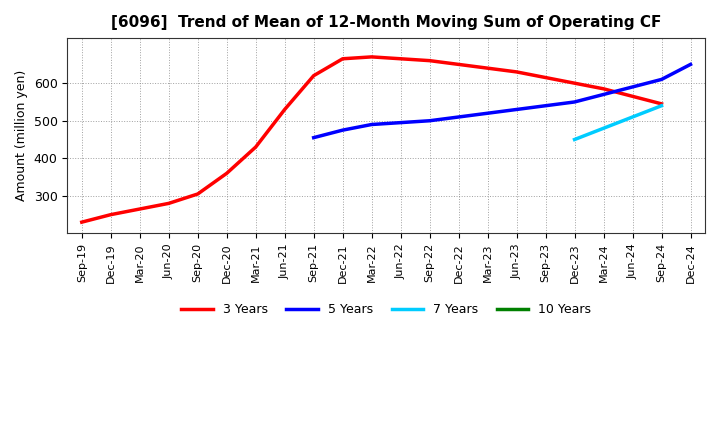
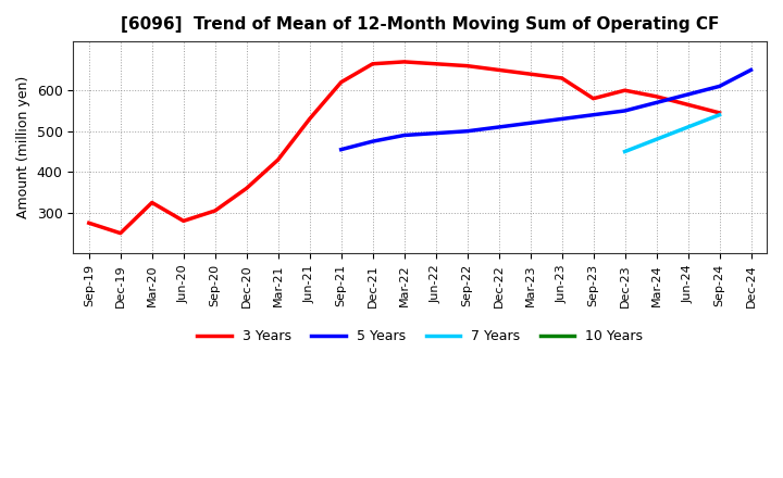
3 Years/Sep-19: 230 -> 275
3 Years/Mar-20: 265 -> 325
3 Years/Sep-23: 615 -> 580
